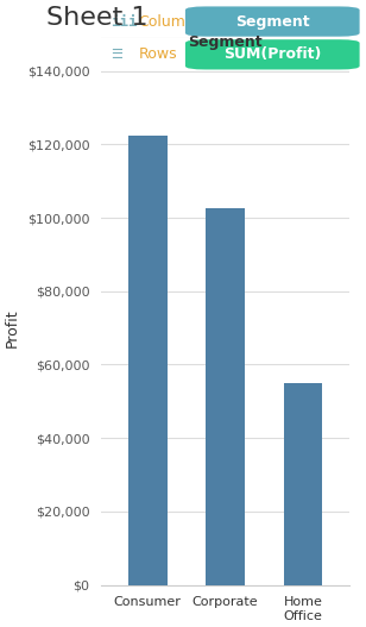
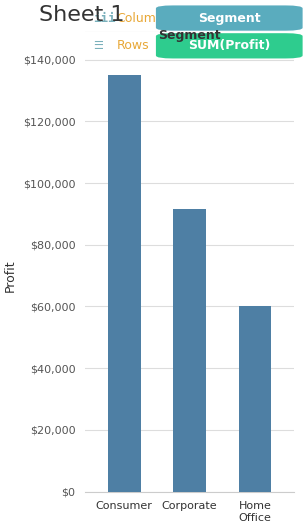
Consumer: $122,500 -> $135,000
Corporate: $102,500 -> $91,500
Home Office: $55,000 -> $60,000
